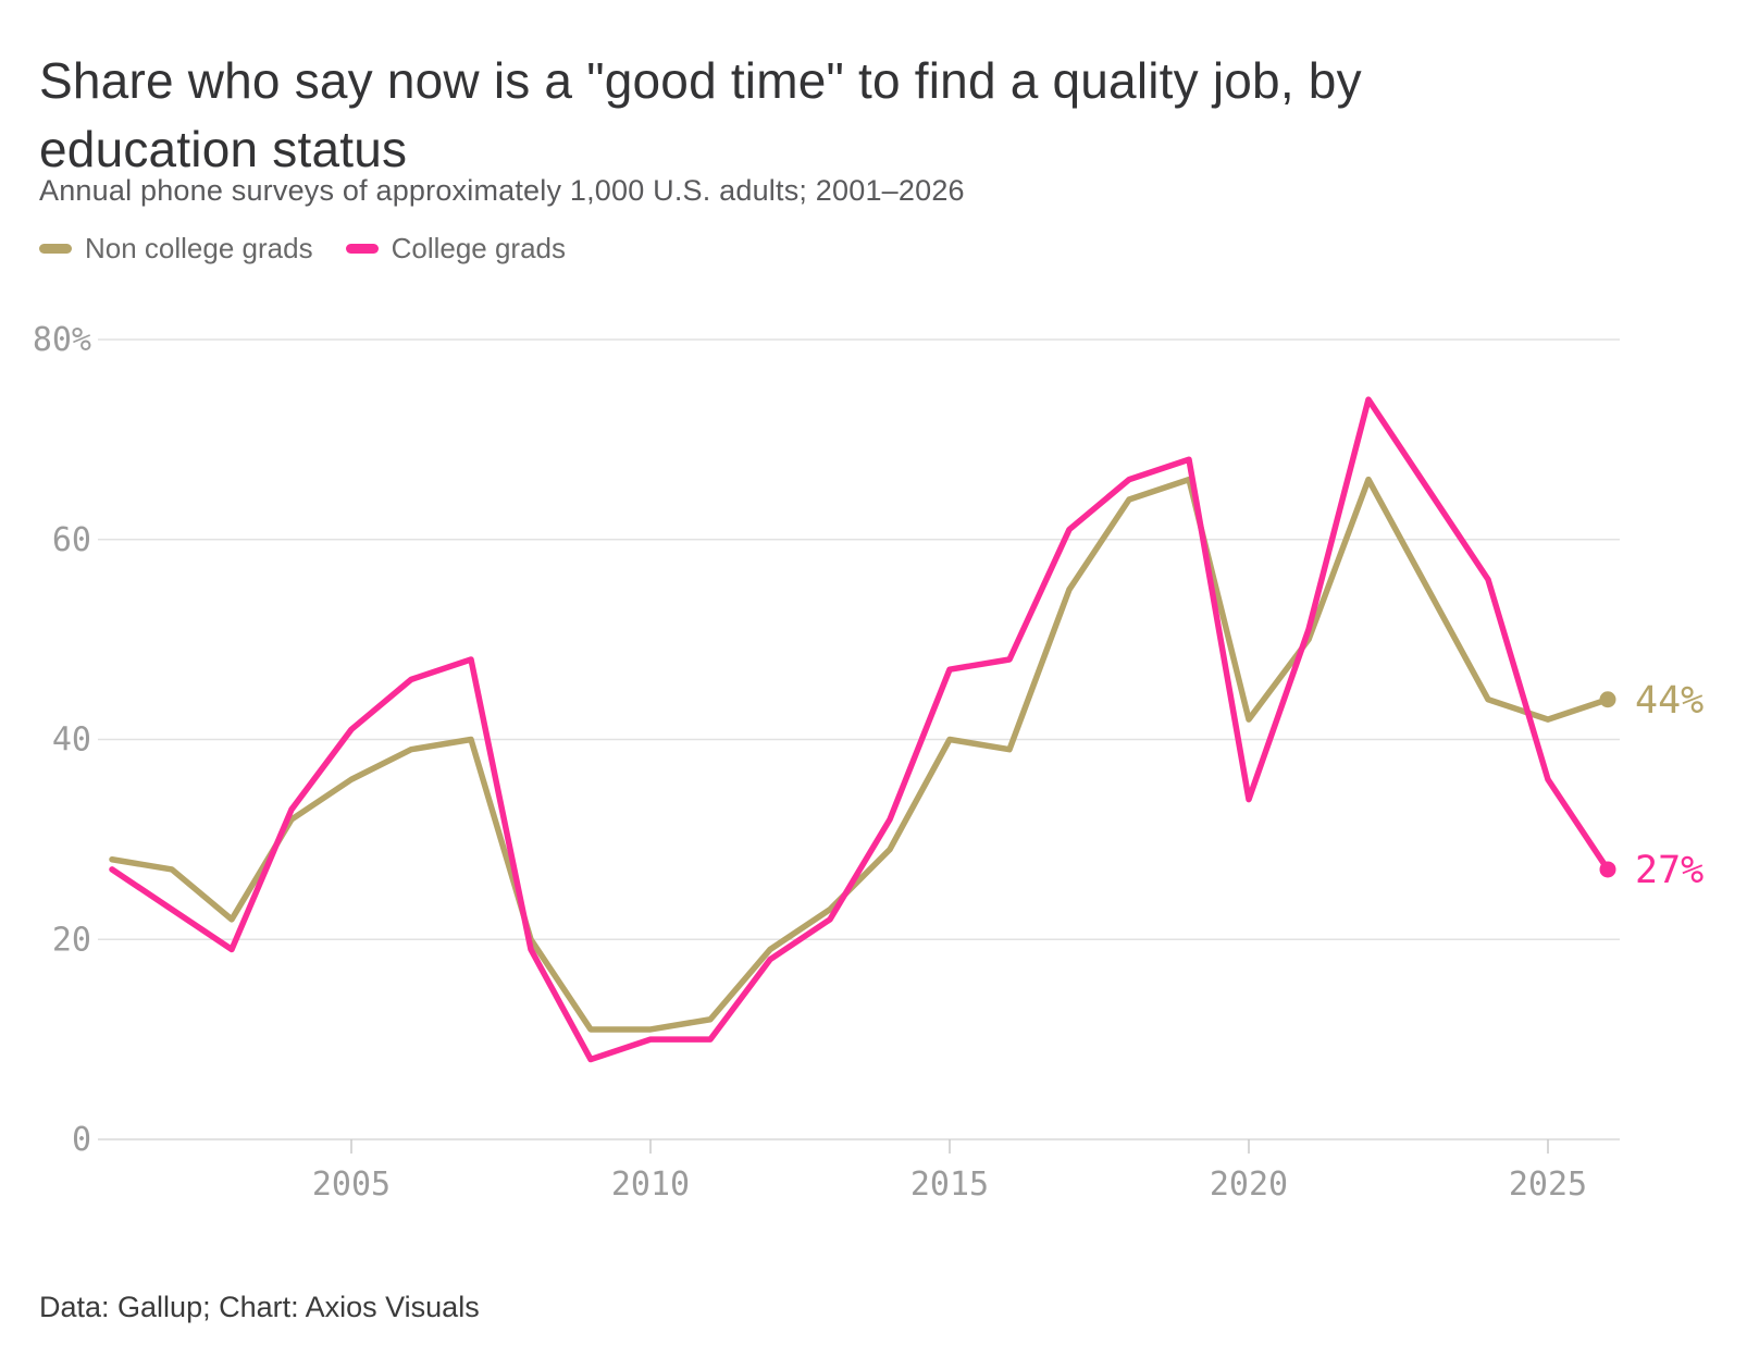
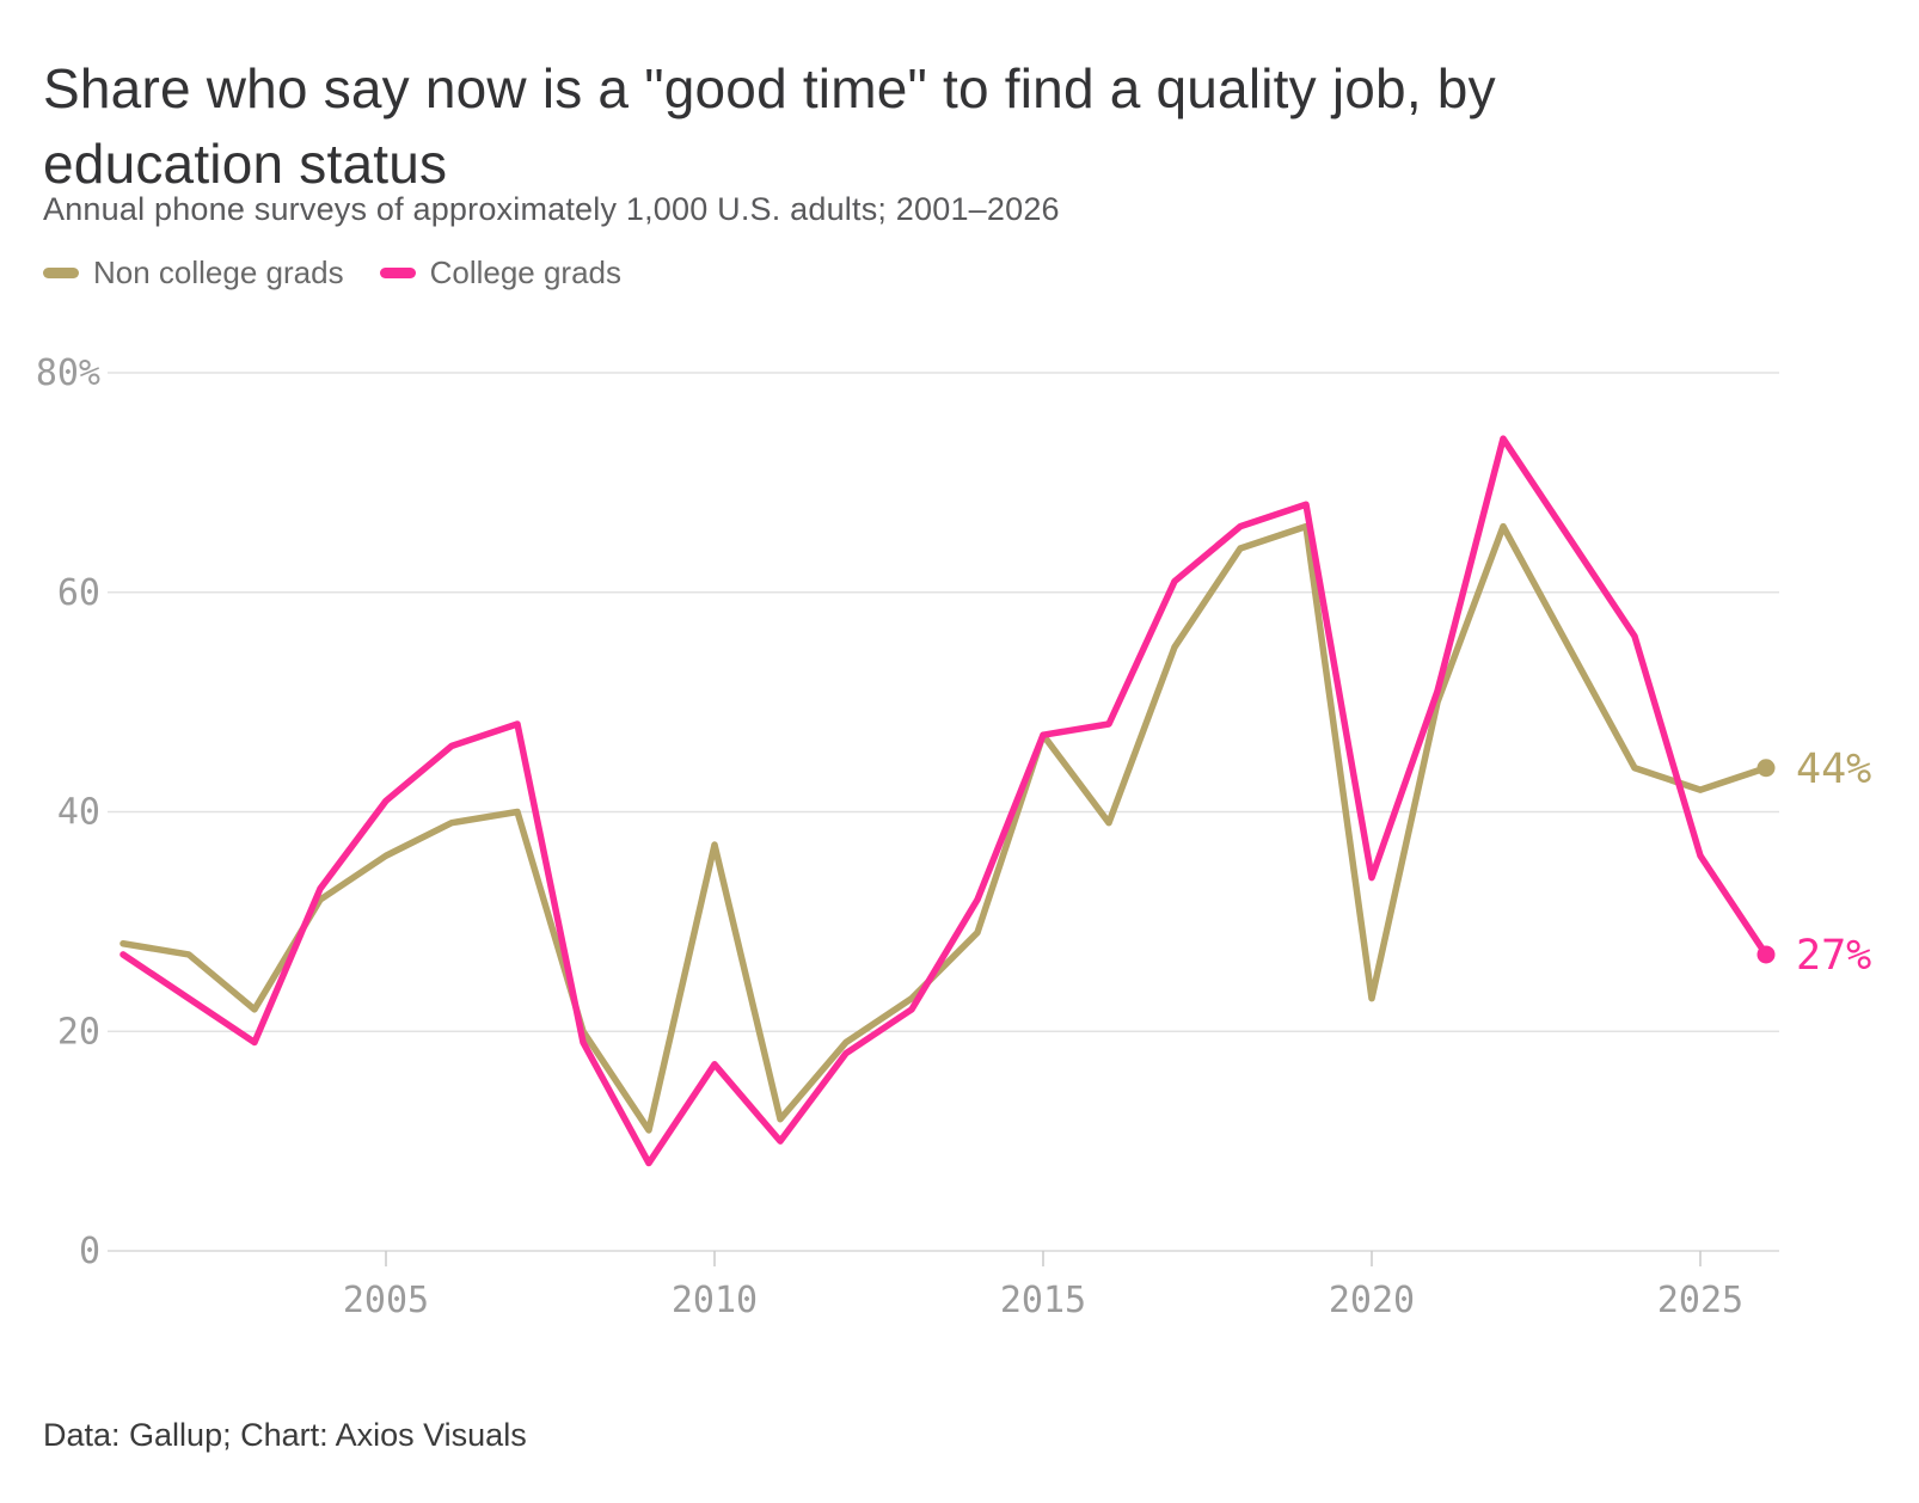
Non college grads/2010: 11% -> 37%
College grads/2010: 10% -> 17%
Non college grads/2015: 40% -> 47%
Non college grads/2020: 42% -> 23%
